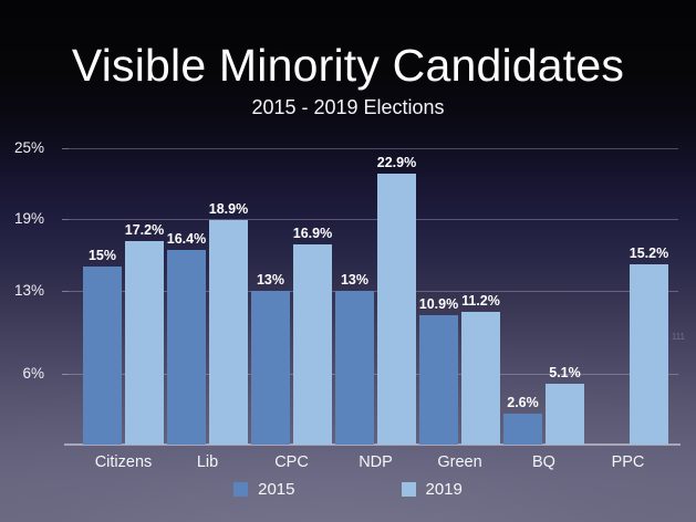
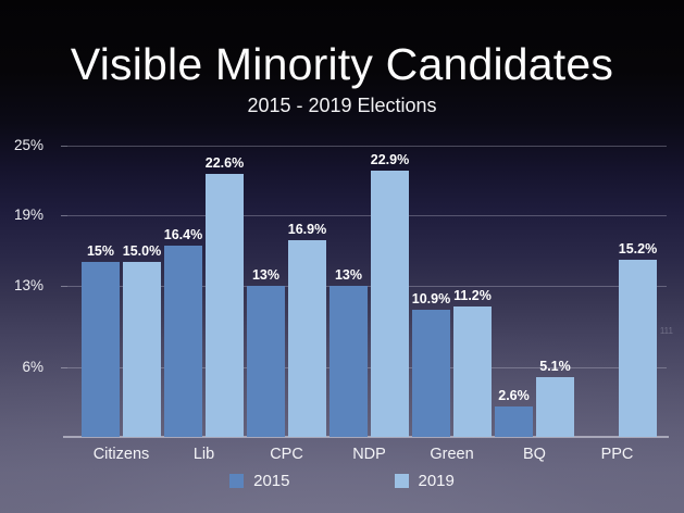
2019/Citizens: 17.2% -> 15.0%
2019/Lib: 18.9% -> 22.6%
